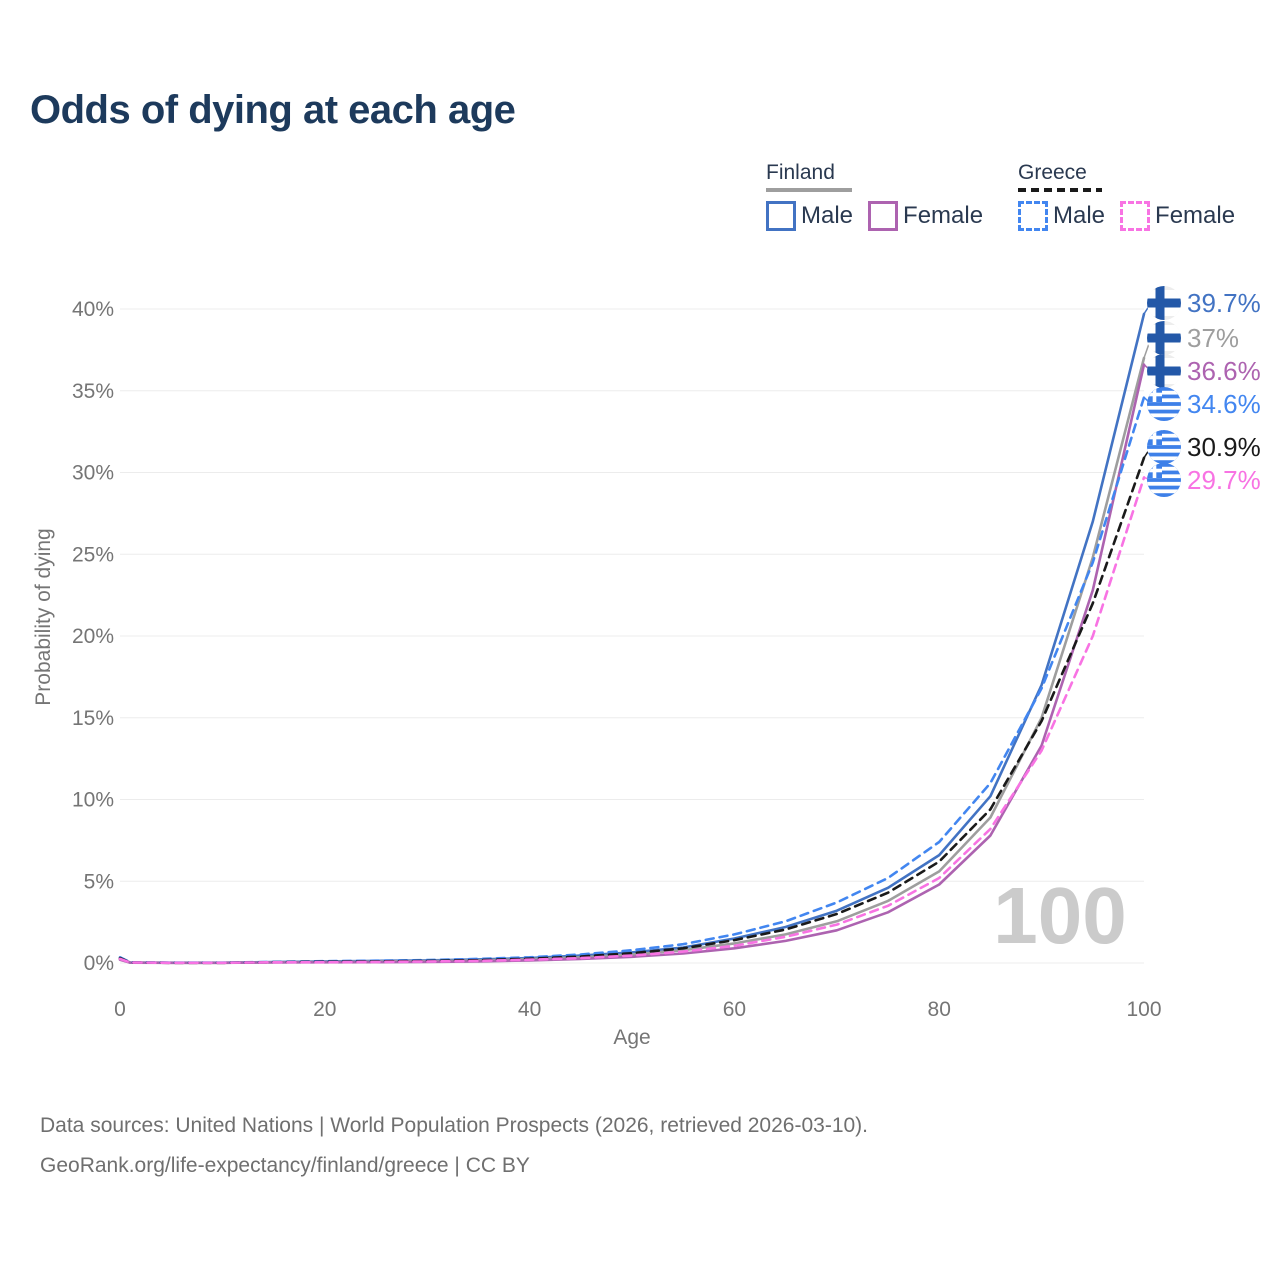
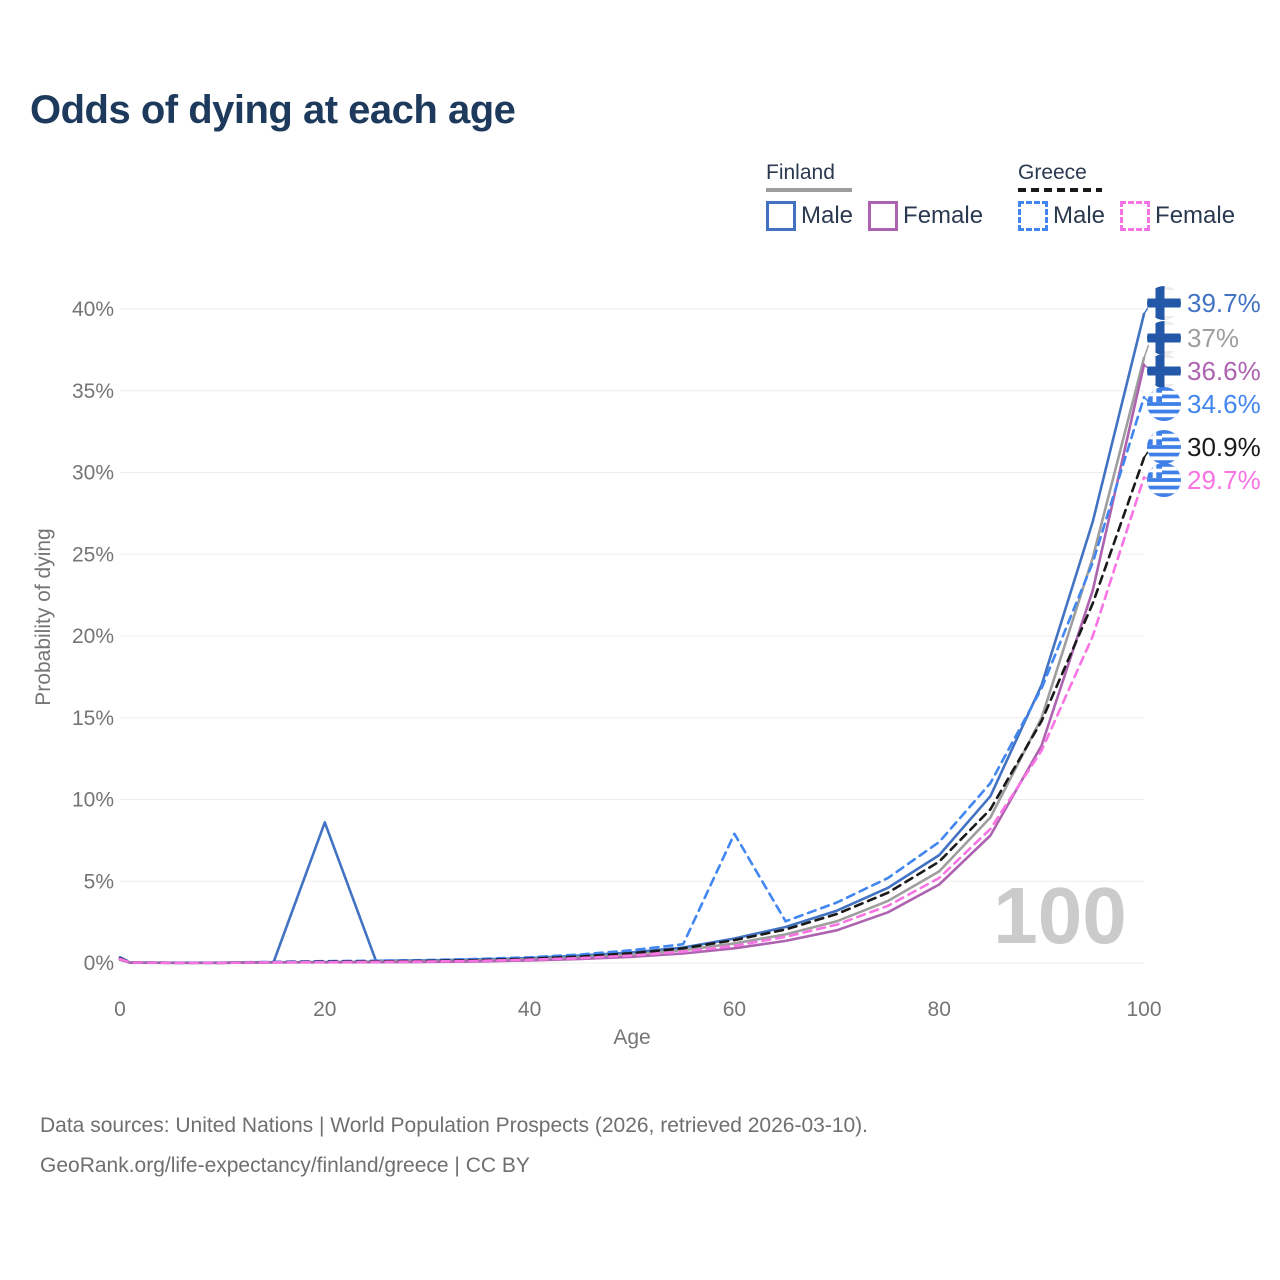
Finland Male/20: 0.1% -> 8.6%
Greece Male/60: 1.8% -> 7.9%
